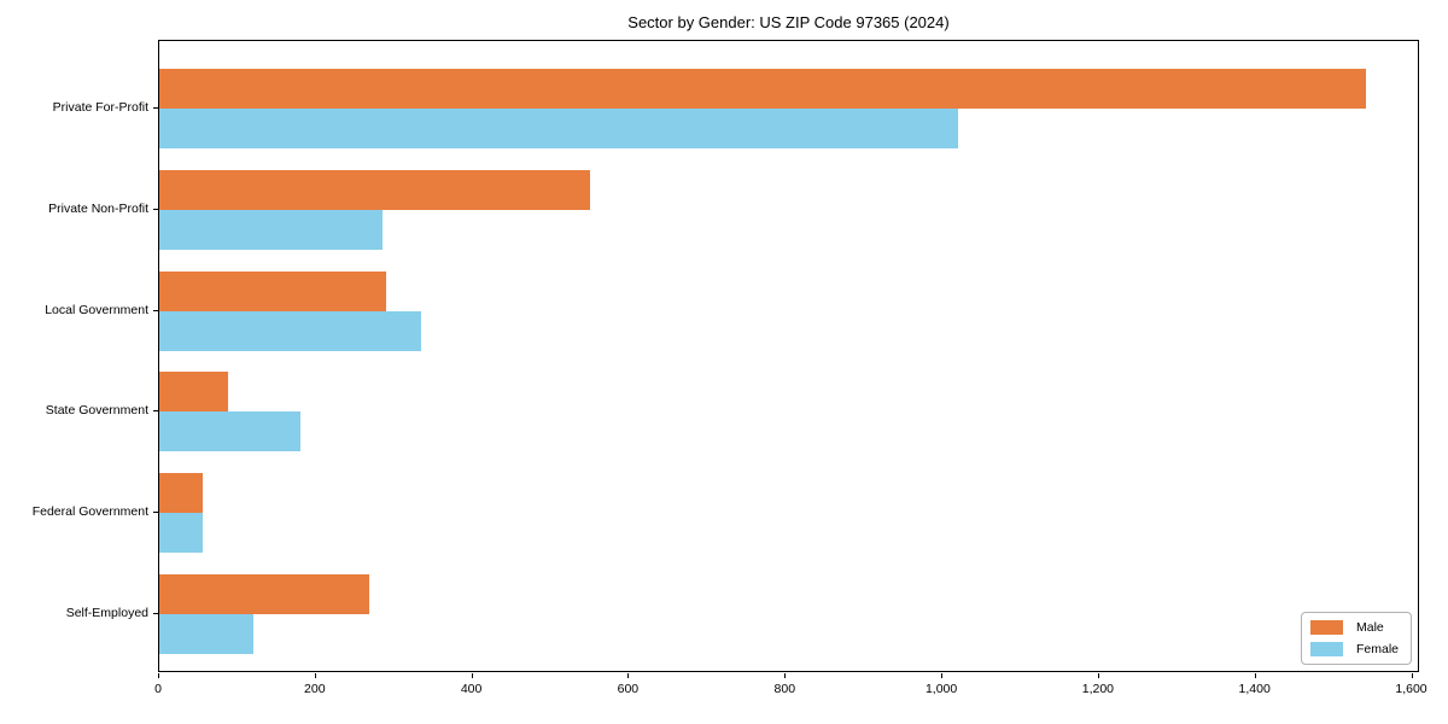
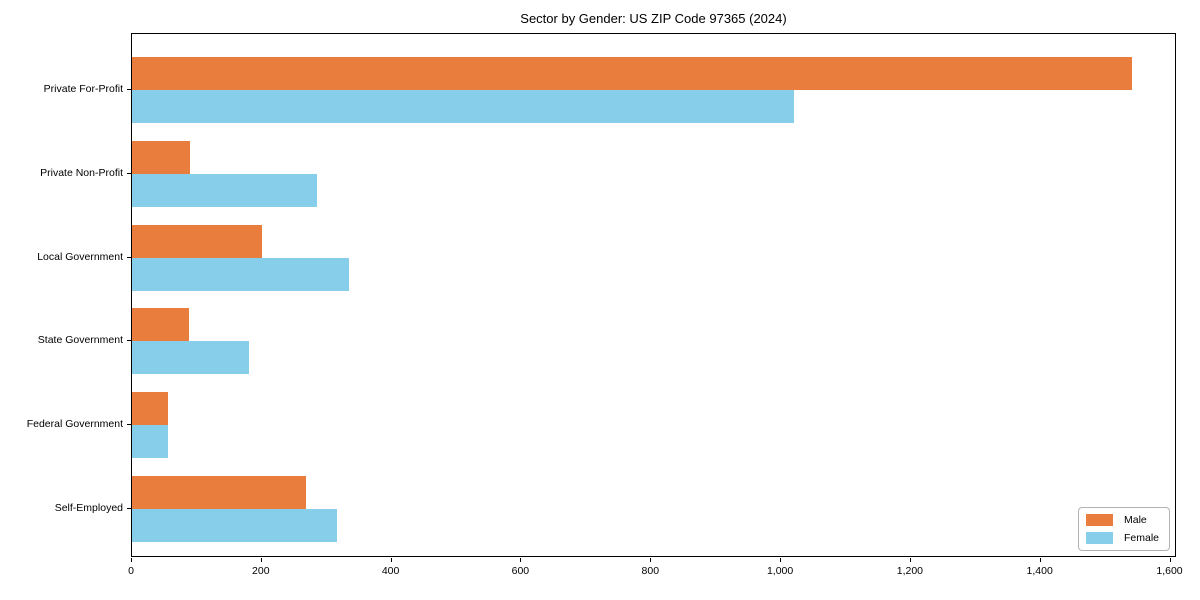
Male/Private Non-Profit: 550 -> 90
Male/Local Government: 290 -> 200
Female/Self-Employed: 120 -> 320
